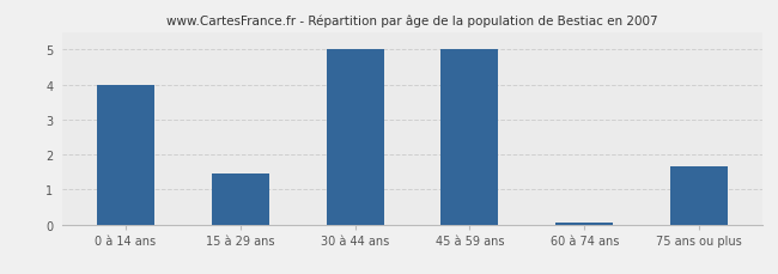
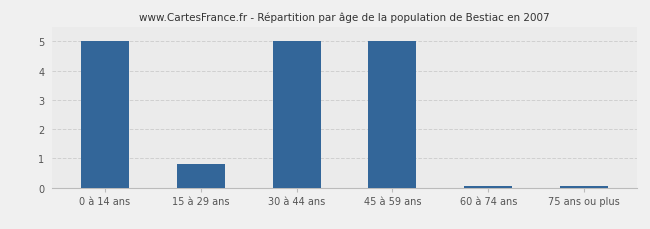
0 à 14 ans: 4.00 -> 5.00
15 à 29 ans: 1.45 -> 0.80
75 ans ou plus: 1.65 -> 0.04
